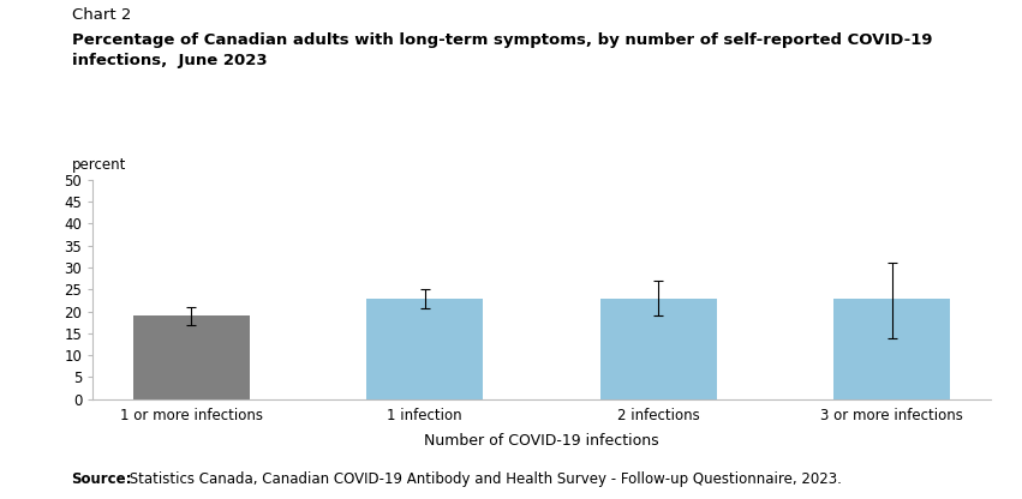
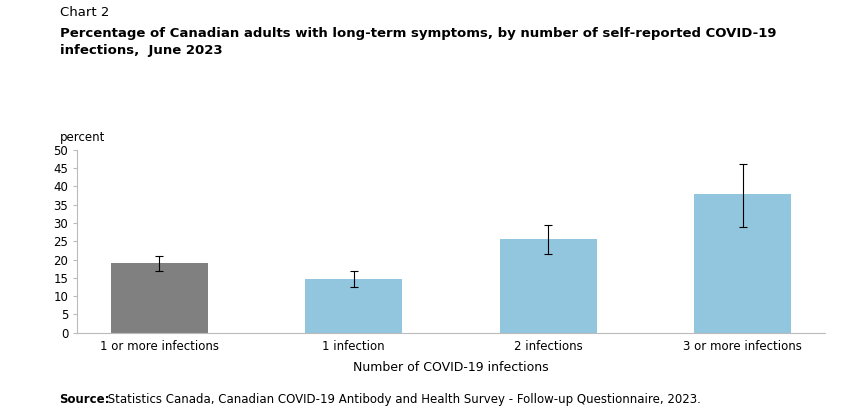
1 infection: 23.0 -> 14.8
2 infections: 23.0 -> 25.5
3 or more infections: 23.0 -> 38.0
